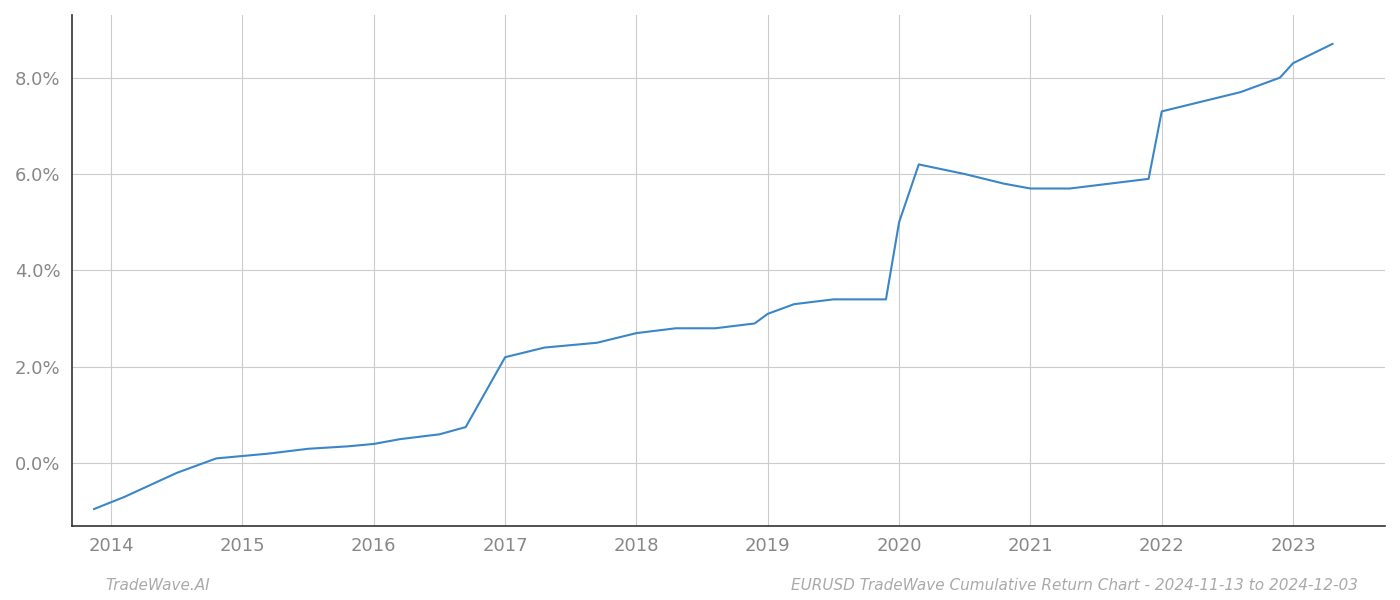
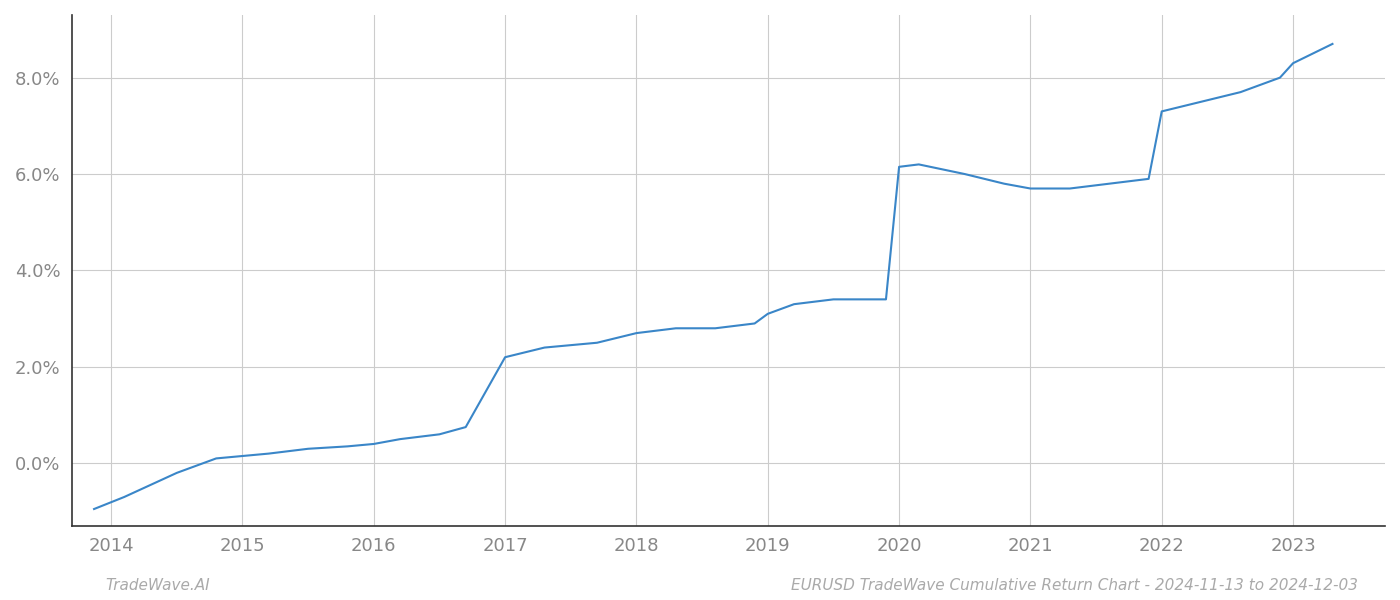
2020: 5.00% -> 6.15%
